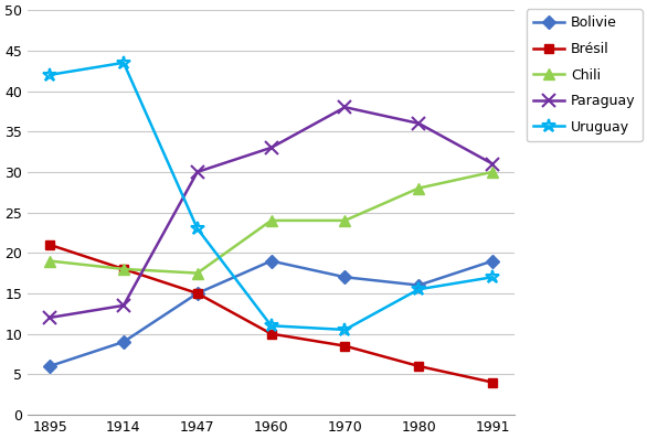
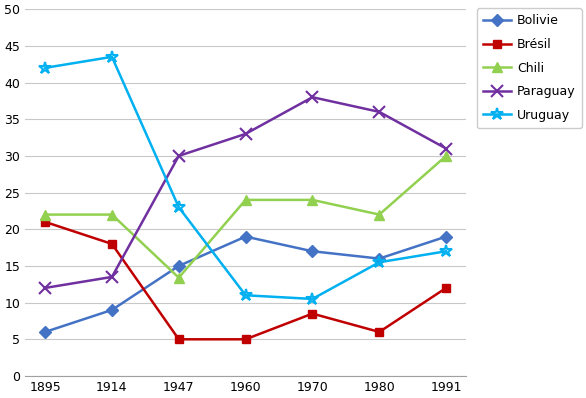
Chili/1895: 19.0 -> 22.0
Chili/1914: 18.0 -> 22.0
Brésil/1947: 15.0 -> 5.0
Chili/1947: 17.5 -> 13.4
Brésil/1960: 10.0 -> 5.0
Chili/1980: 28.0 -> 22.0
Brésil/1991: 4.0 -> 12.0
